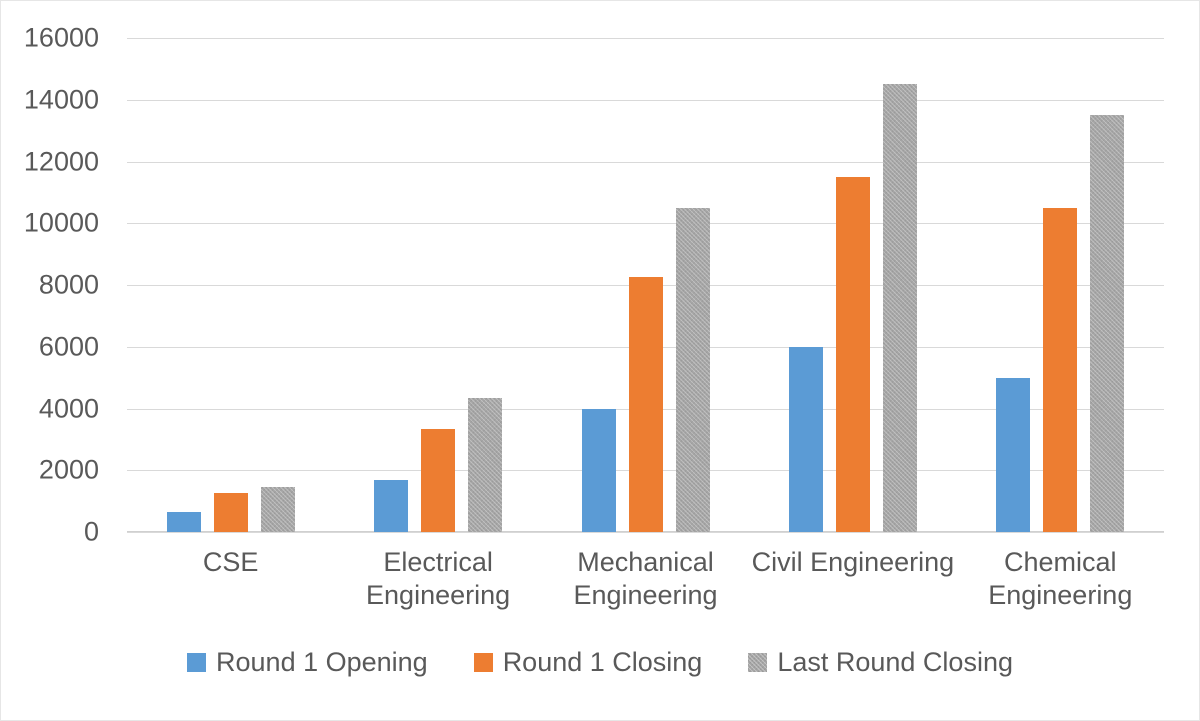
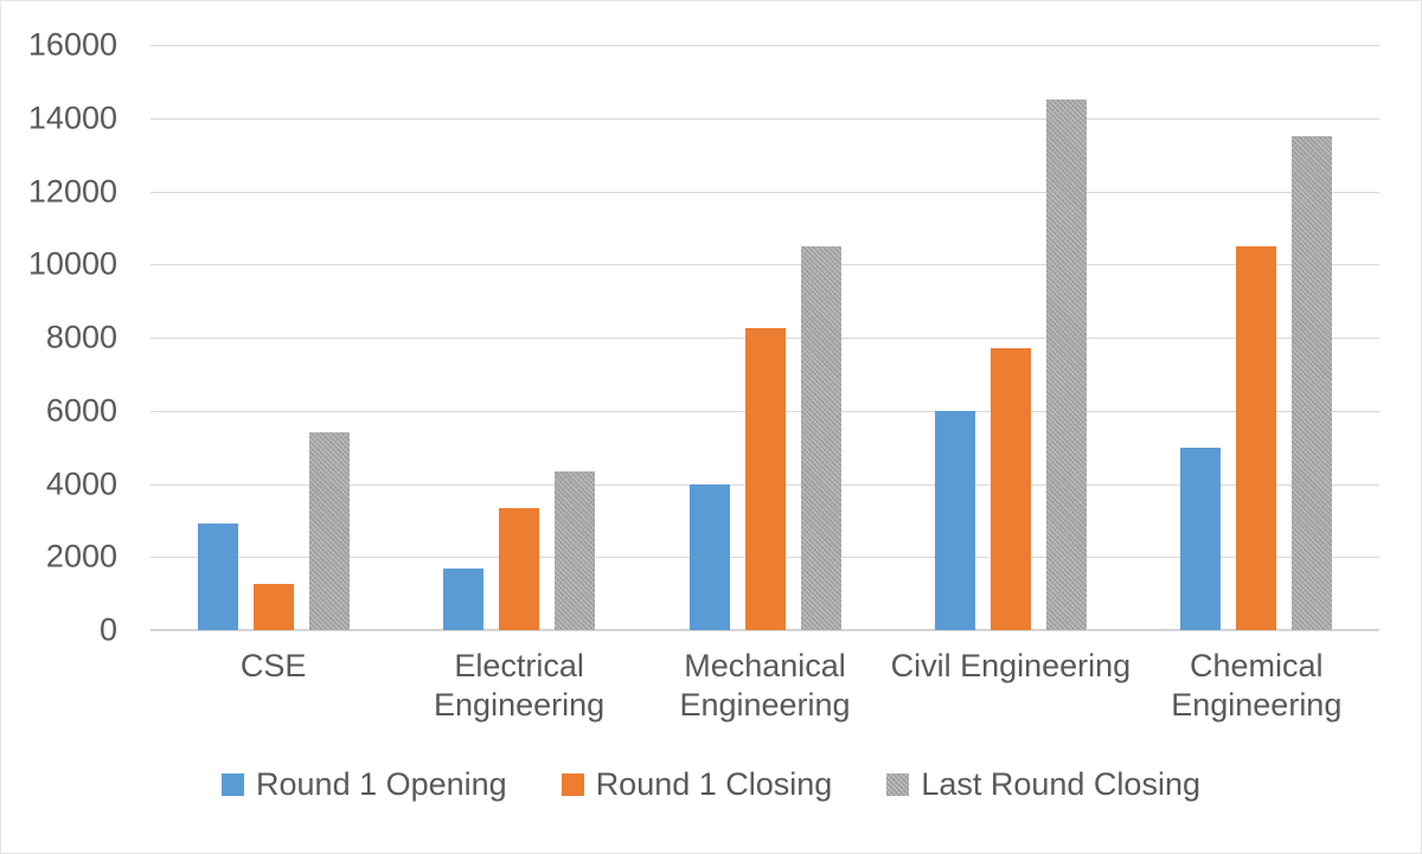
Round 1 Opening/CSE: 600 -> 2900
Last Round Closing/CSE: 1400 -> 5400
Round 1 Closing/Civil Engineering: 11500 -> 7700
